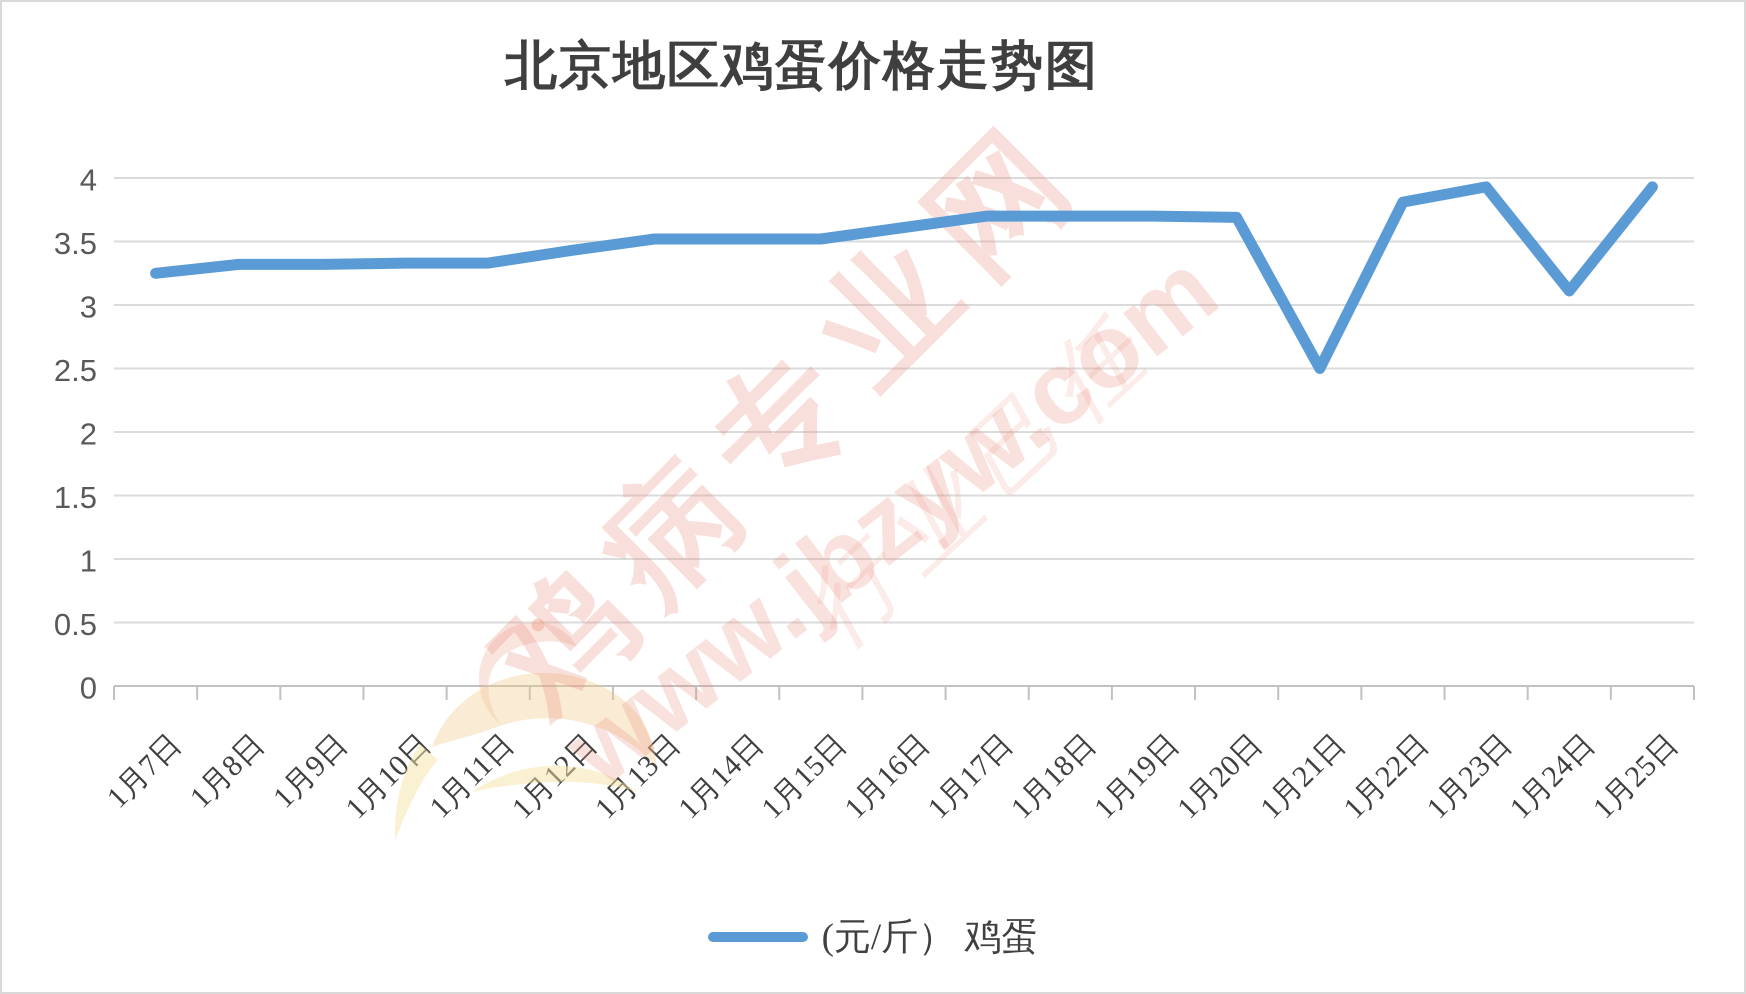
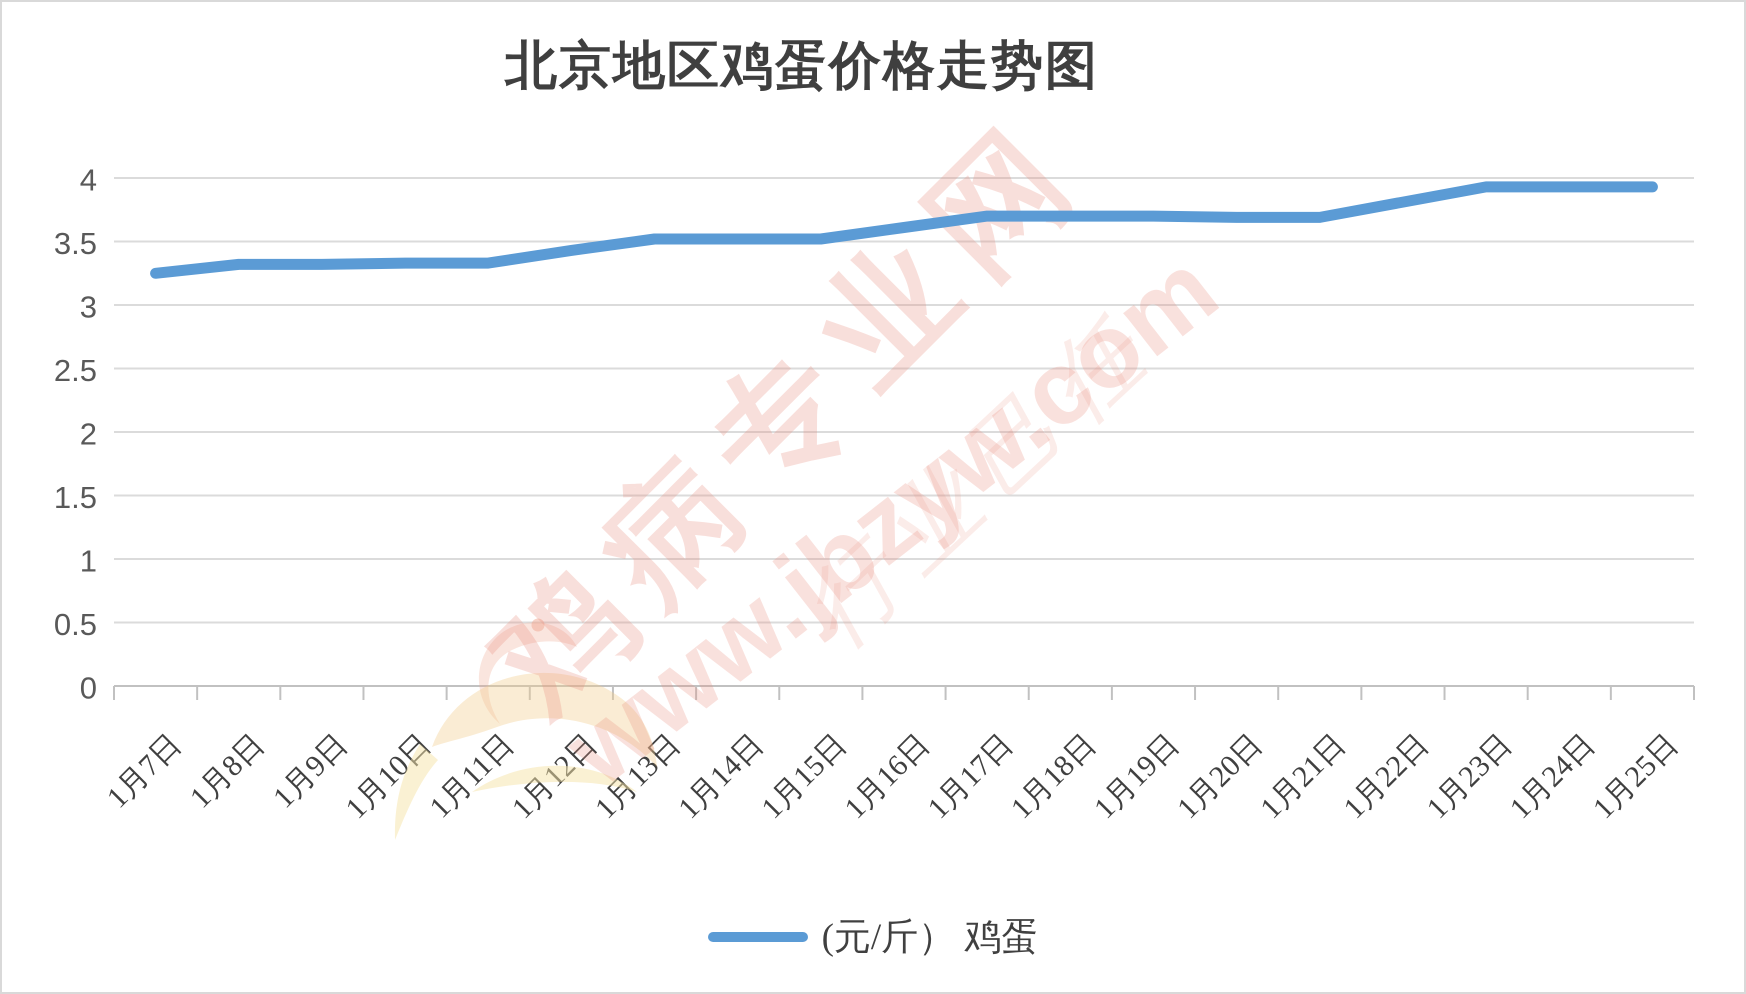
1月21日: 2.50 -> 3.69
1月24日: 3.11 -> 3.93
